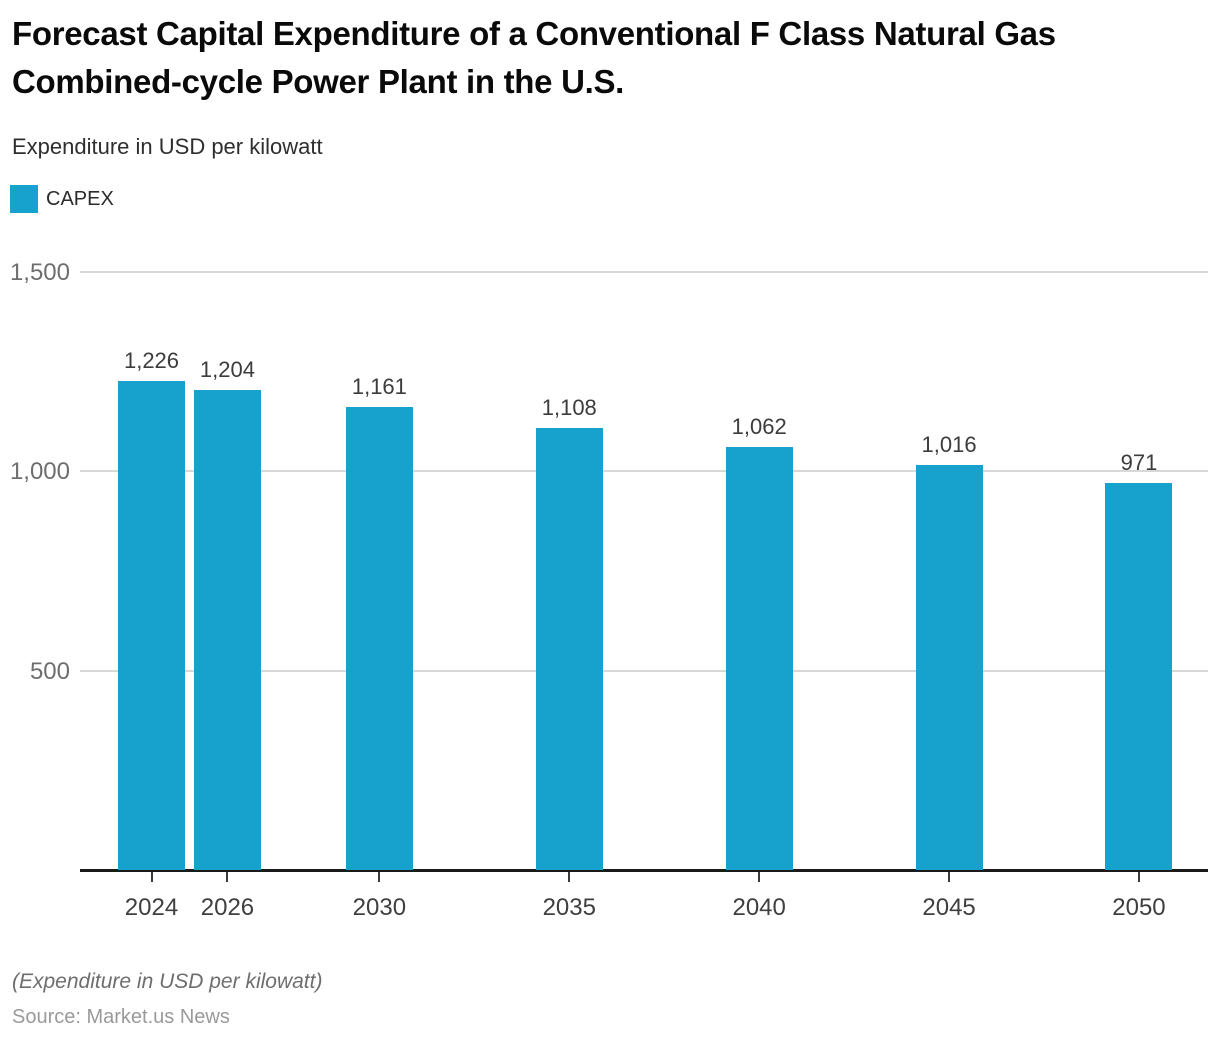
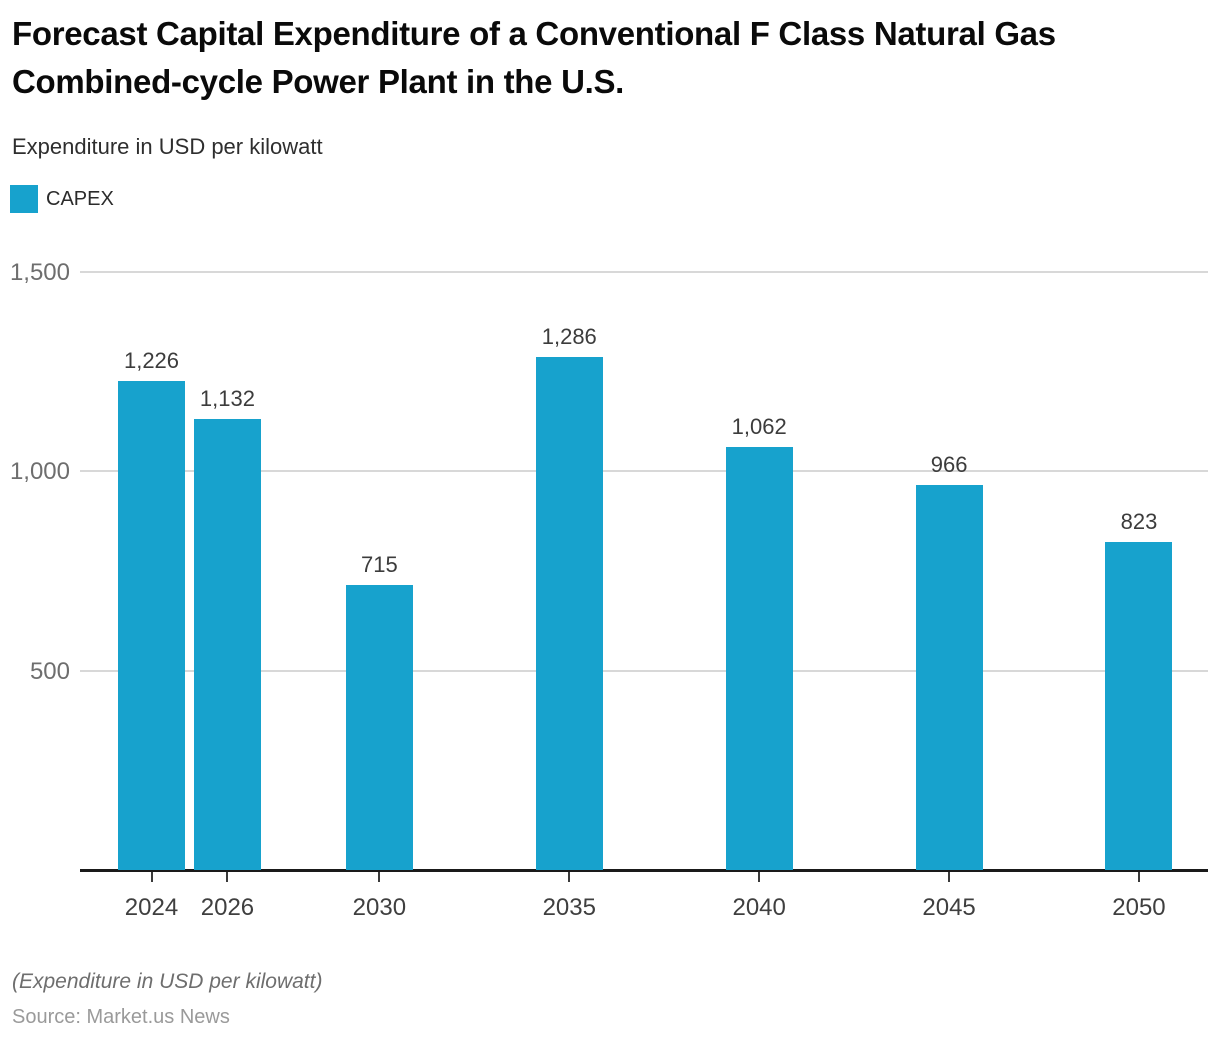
2026: 1,204 -> 1,132
2030: 1,161 -> 715
2035: 1,108 -> 1,286
2045: 1,016 -> 966
2050: 971 -> 823
